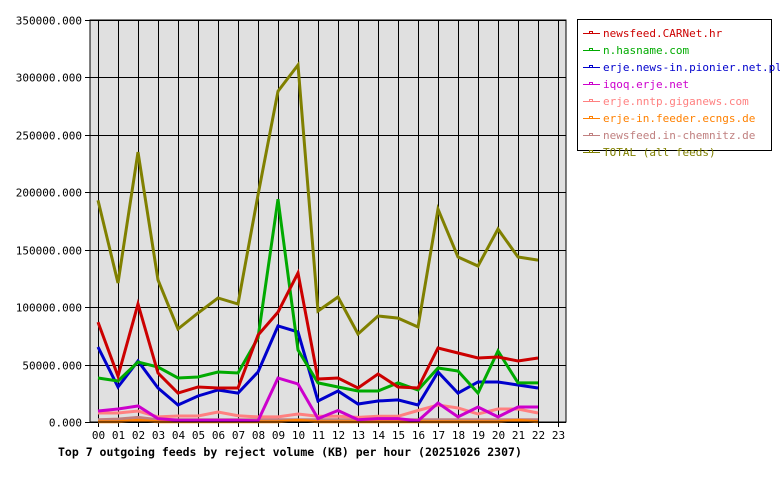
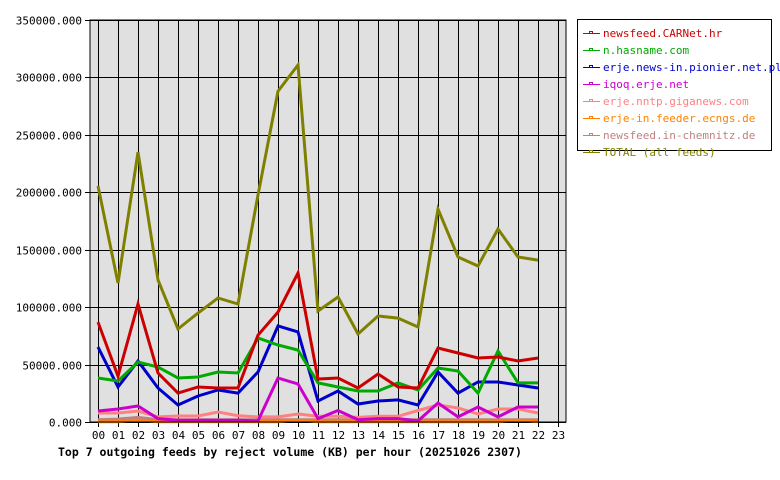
TOTAL (all feeds)/00: 193000 -> 206000
n.hasname.com/09: 194000 -> 67000
